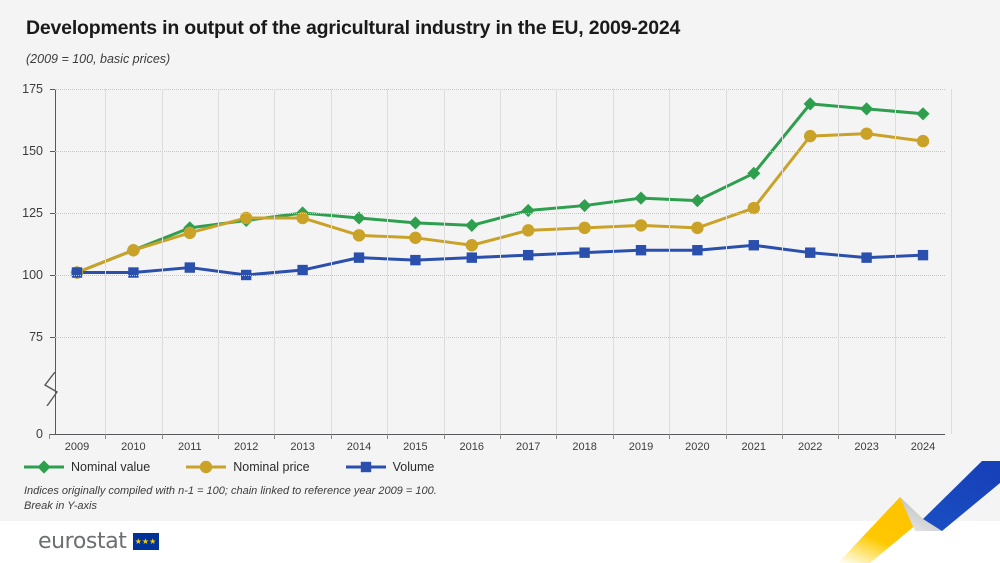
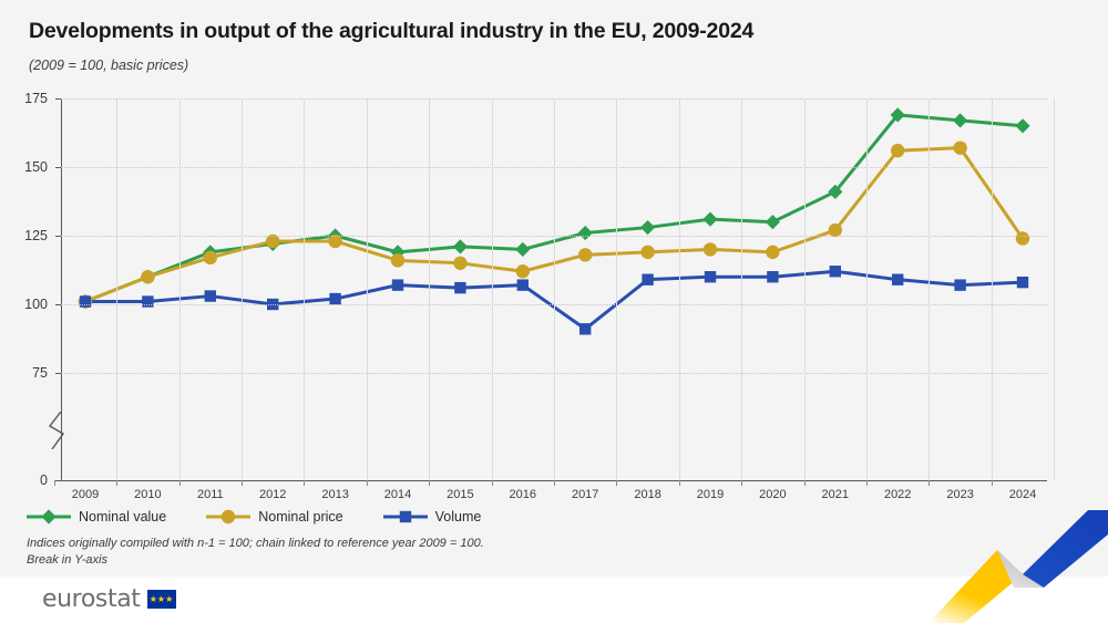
Nominal value/2014: 123 -> 119
Volume/2017: 108 -> 91
Nominal price/2024: 154 -> 124
